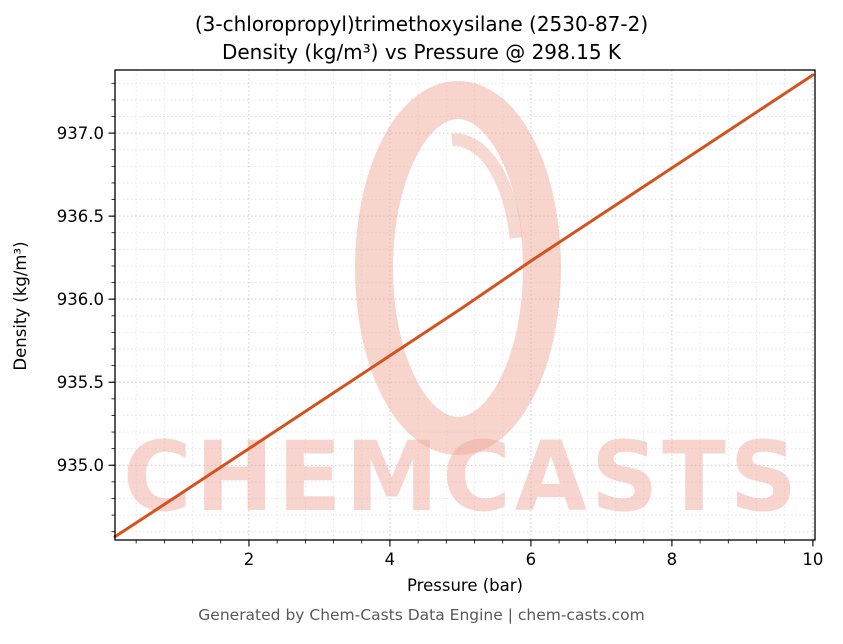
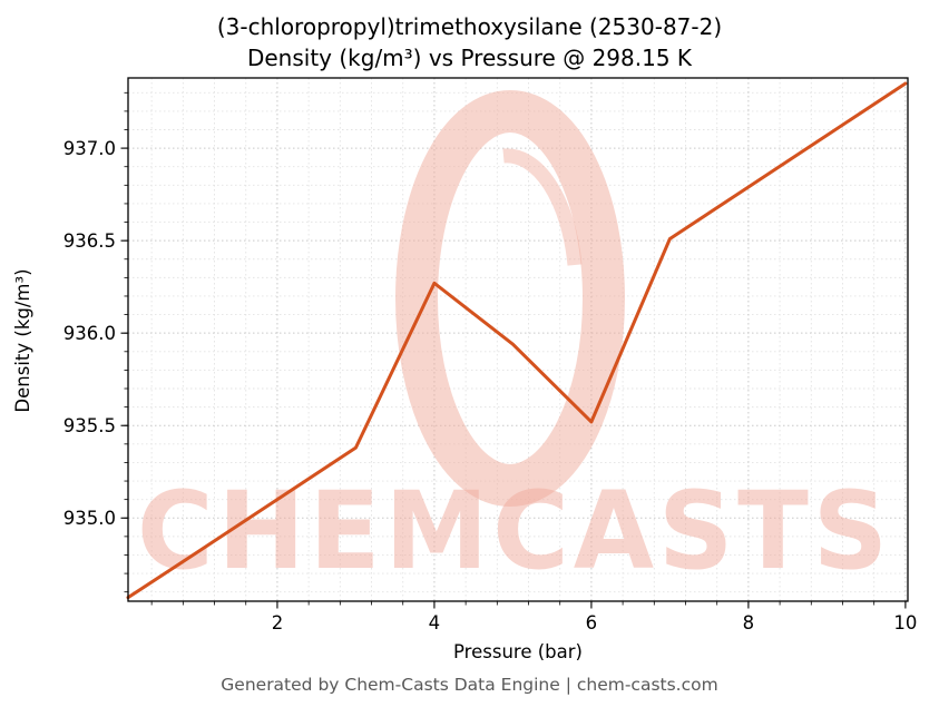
4: 935.66 -> 936.27
6: 936.23 -> 935.52
